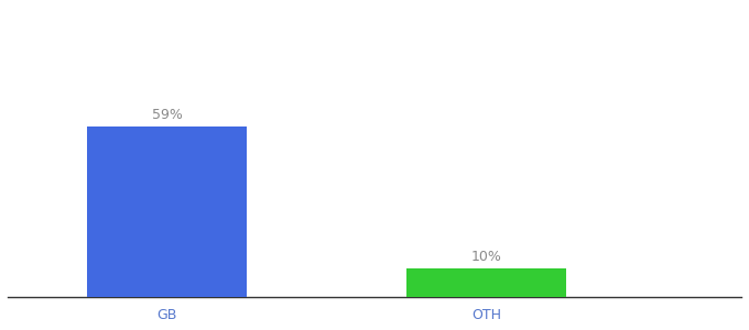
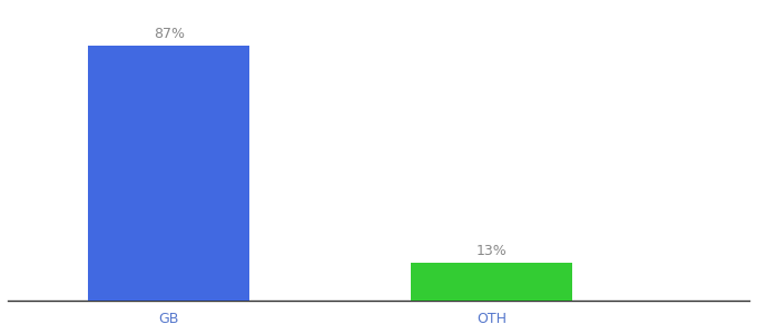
GB: 59% -> 87%
OTH: 10% -> 13%
